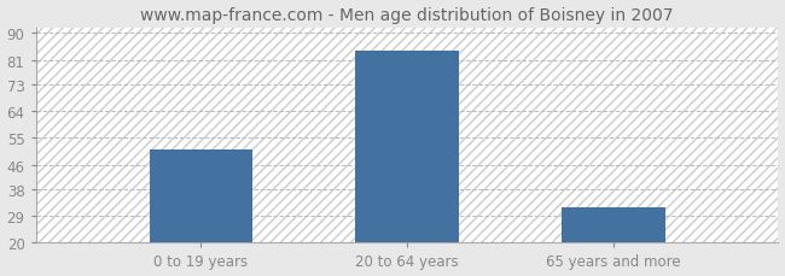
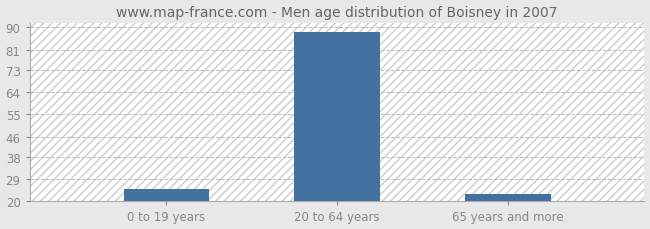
0 to 19 years: 51 -> 25
20 to 64 years: 84 -> 88
65 years and more: 32 -> 23
